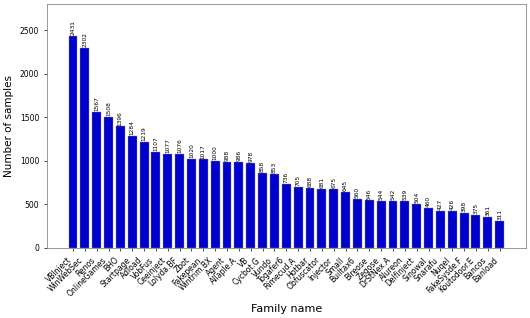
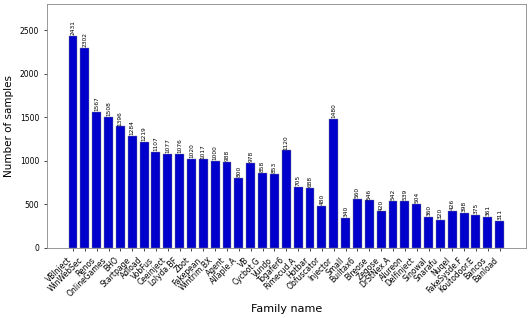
Allaple.A: 990 -> 800
Togafer6: 740 -> 1120
Obfuscator: 680 -> 480
Injector: 680 -> 1480
Small: 640 -> 340
Zegose: 540 -> 420
Sinowal: 460 -> 360
Snarafu: 430 -> 320
